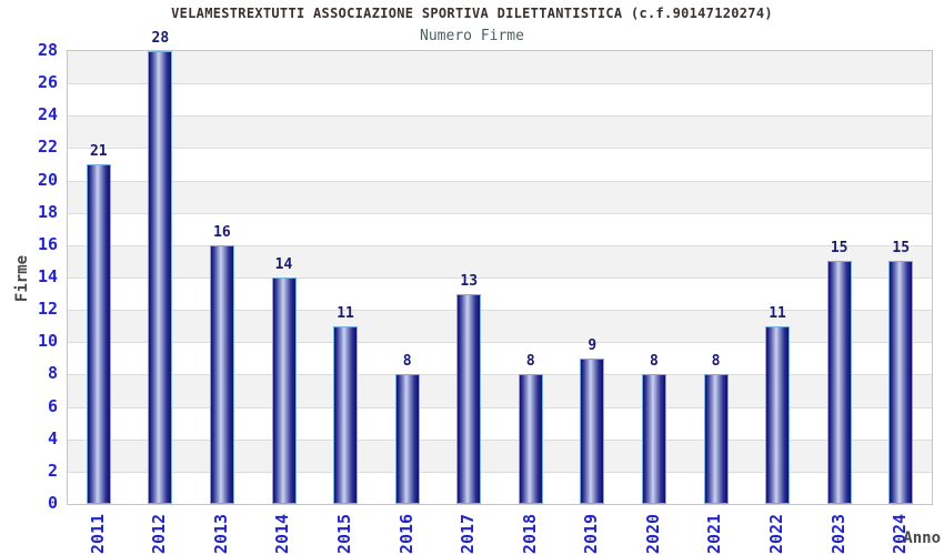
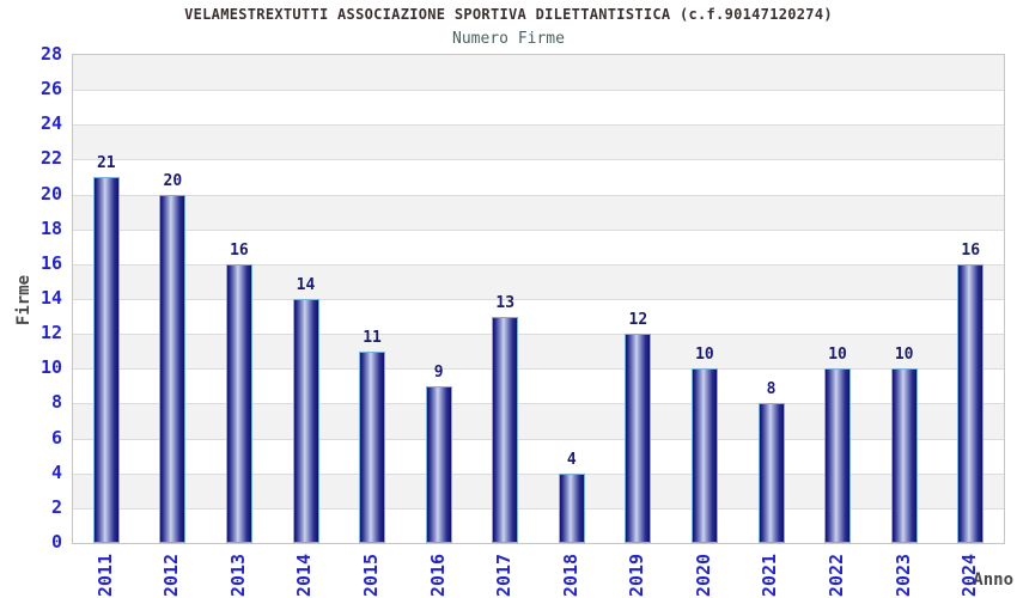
2012: 28 -> 20
2016: 8 -> 9
2018: 8 -> 4
2019: 9 -> 12
2020: 8 -> 10
2022: 11 -> 10
2023: 15 -> 10
2024: 15 -> 16
